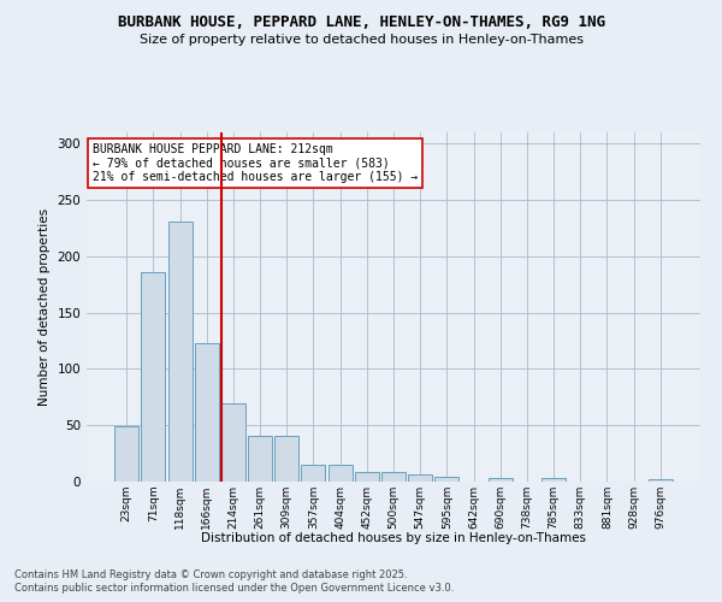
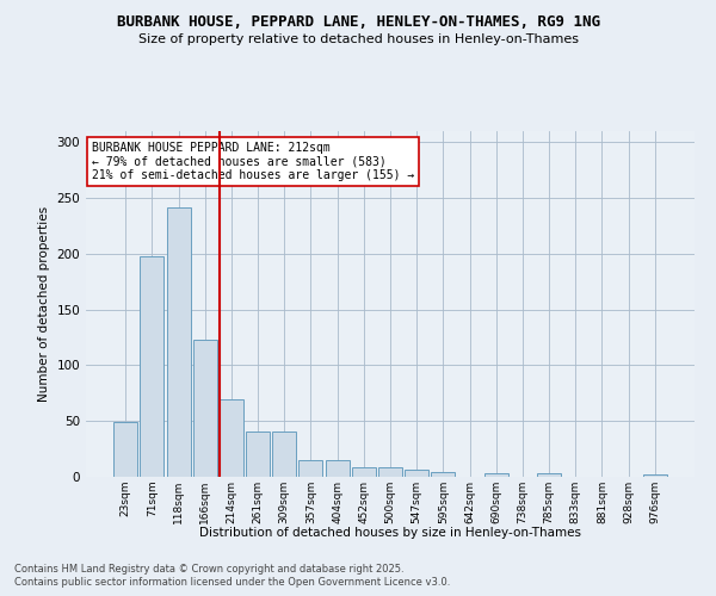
71sqm: 186 -> 198
118sqm: 231 -> 242
